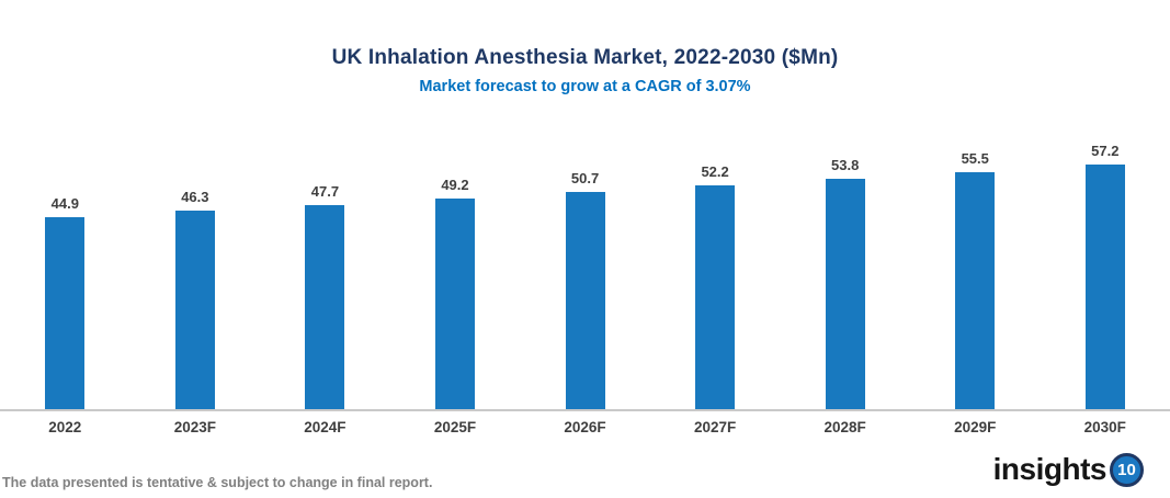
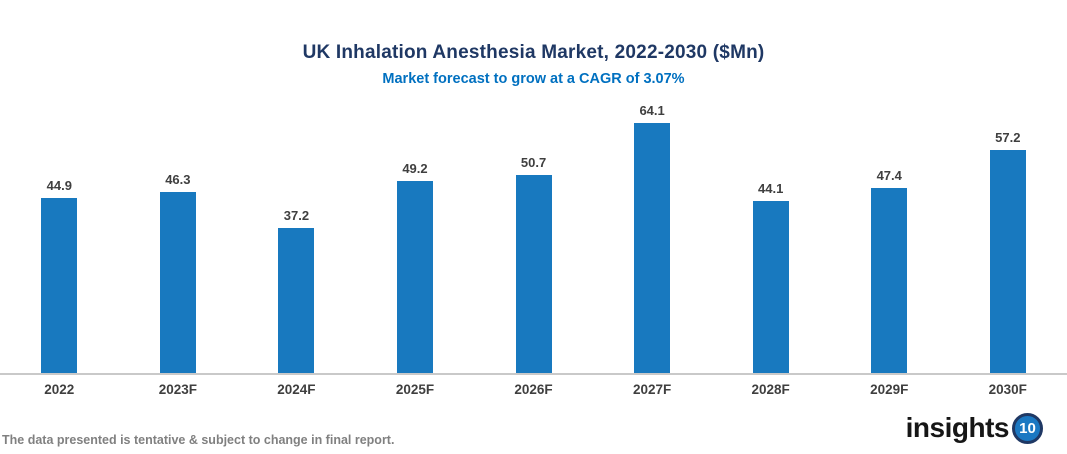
2024F: 47.7 -> 37.2
2027F: 52.2 -> 64.1
2028F: 53.8 -> 44.1
2029F: 55.5 -> 47.4
